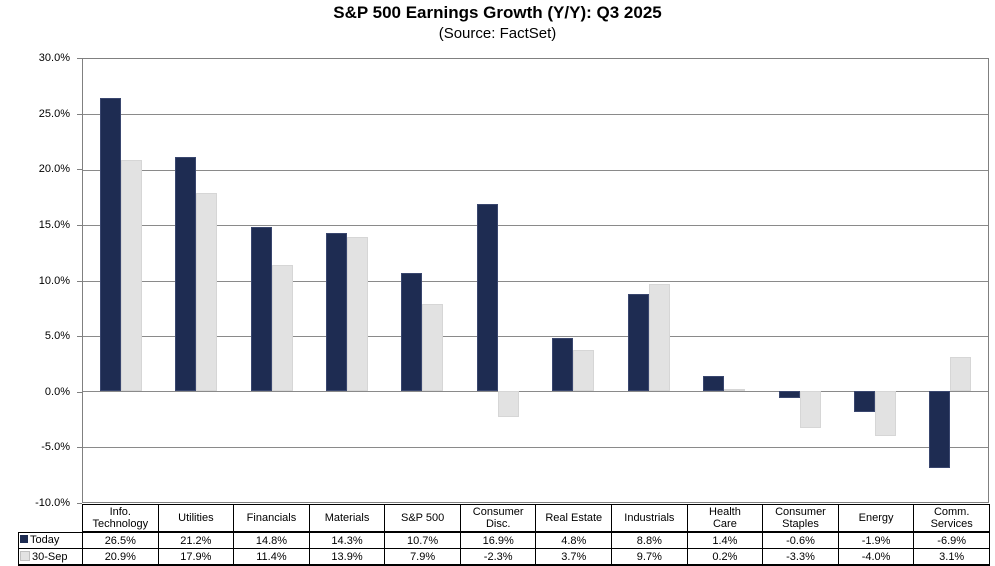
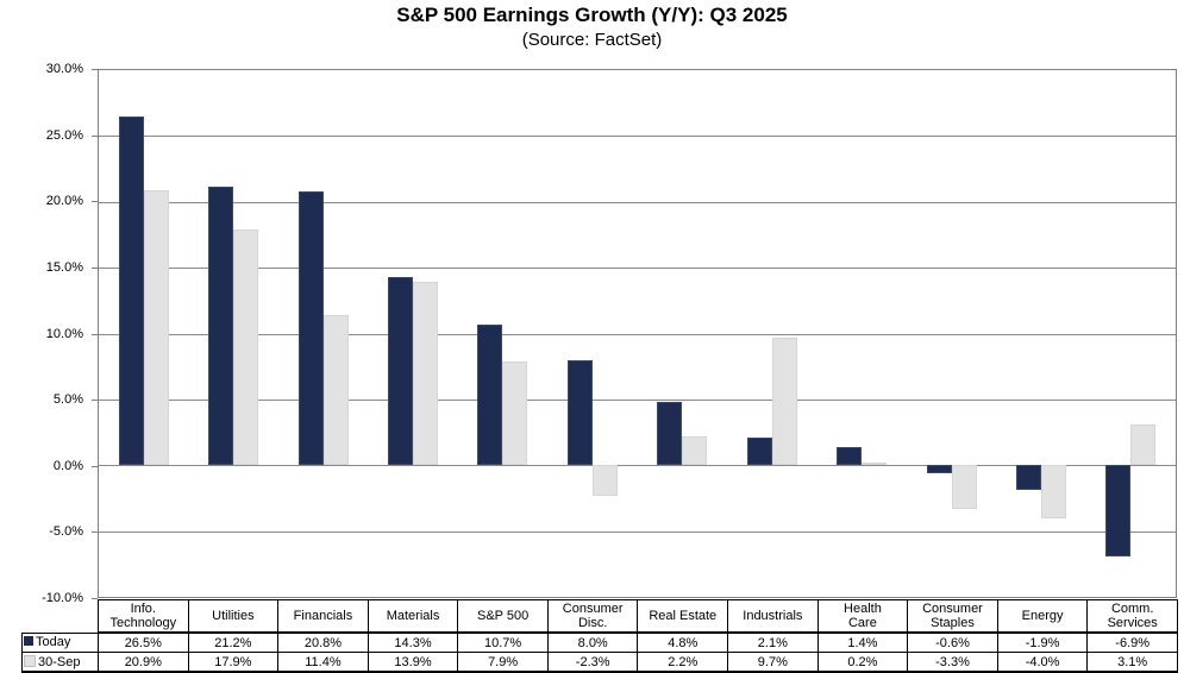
Today/Financials: 14.8% -> 20.8%
Today/Consumer Disc.: 16.9% -> 8.0%
30-Sep/Real Estate: 3.7% -> 2.2%
Today/Industrials: 8.8% -> 2.1%
